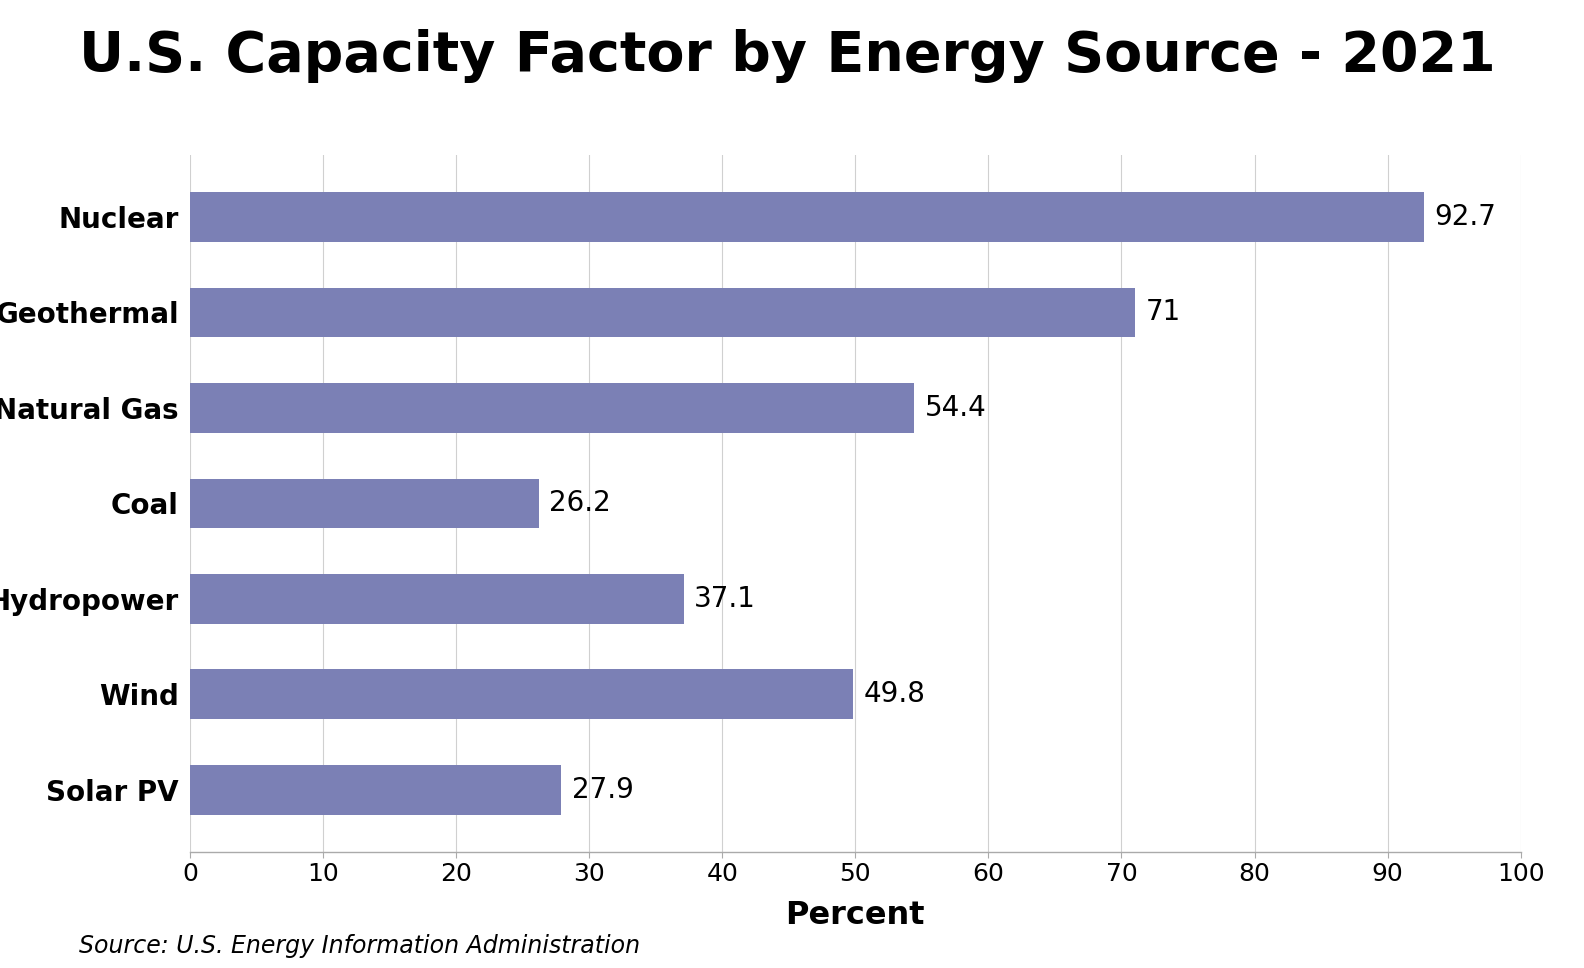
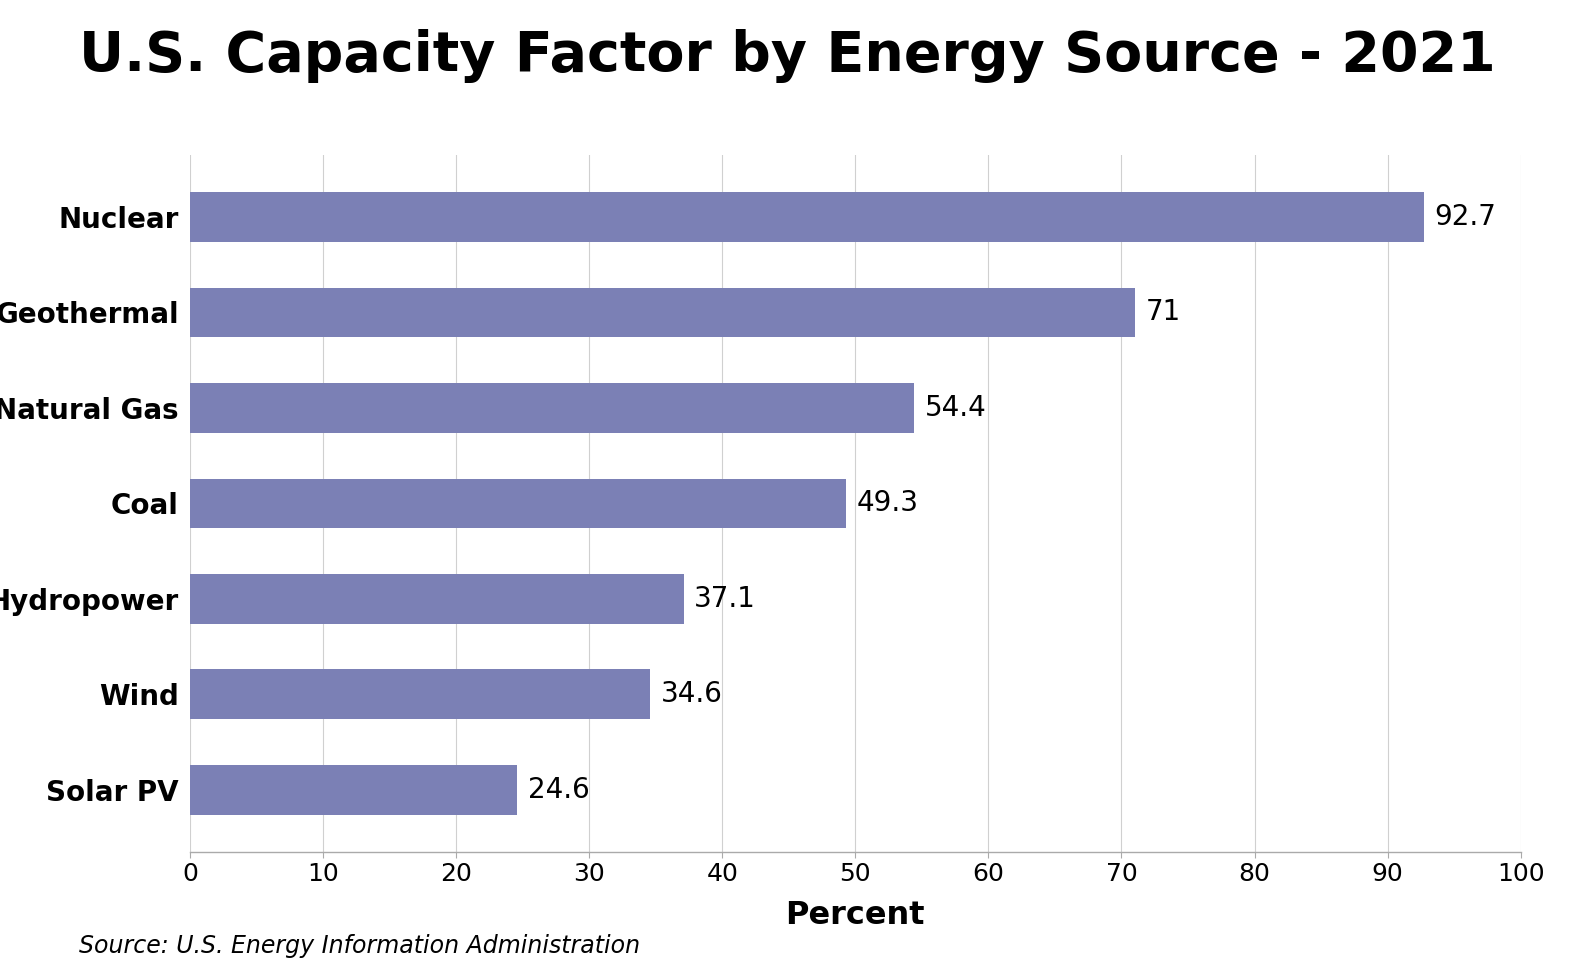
Coal: 26.2 -> 49.3
Wind: 49.8 -> 34.6
Solar PV: 27.9 -> 24.6
